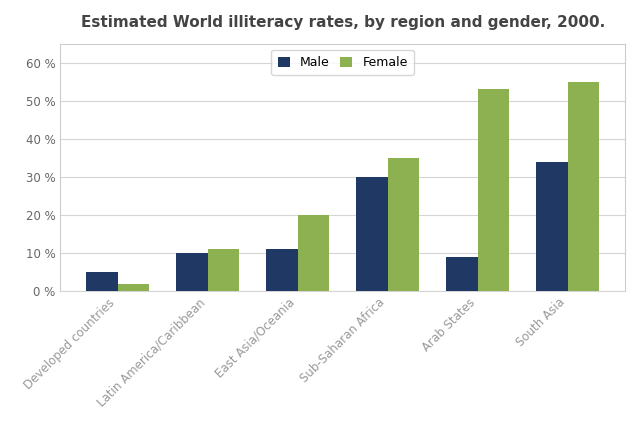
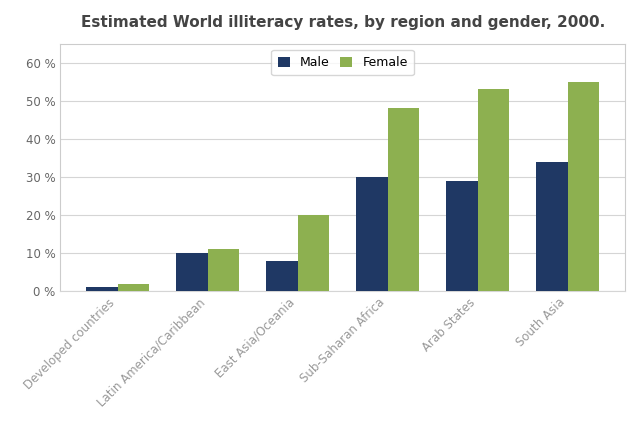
Male/Developed countries: 5 % -> 1 %
Male/East Asia/Oceania: 11 % -> 8 %
Female/Sub-Saharan Africa: 35 % -> 48 %
Male/Arab States: 9 % -> 29 %
